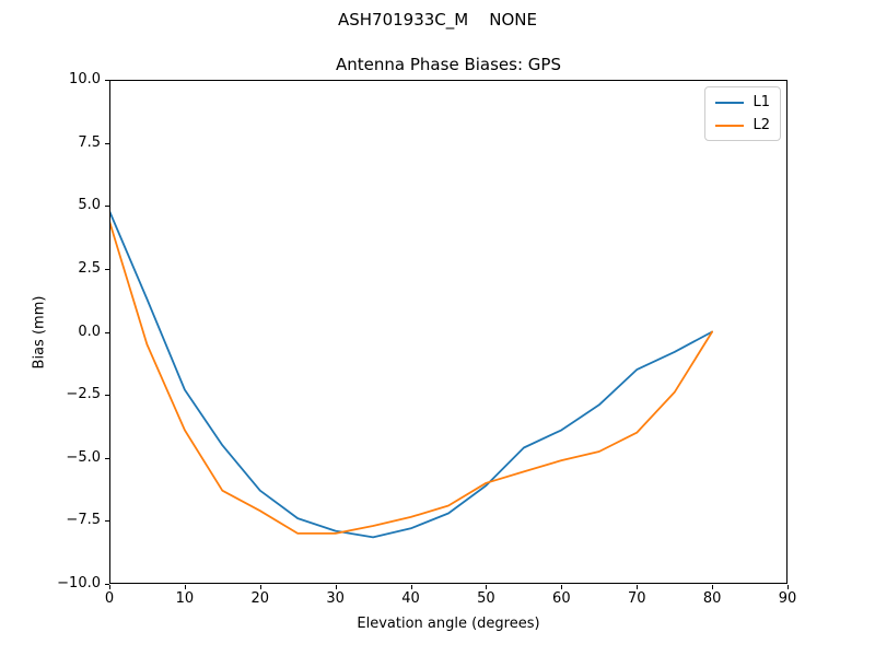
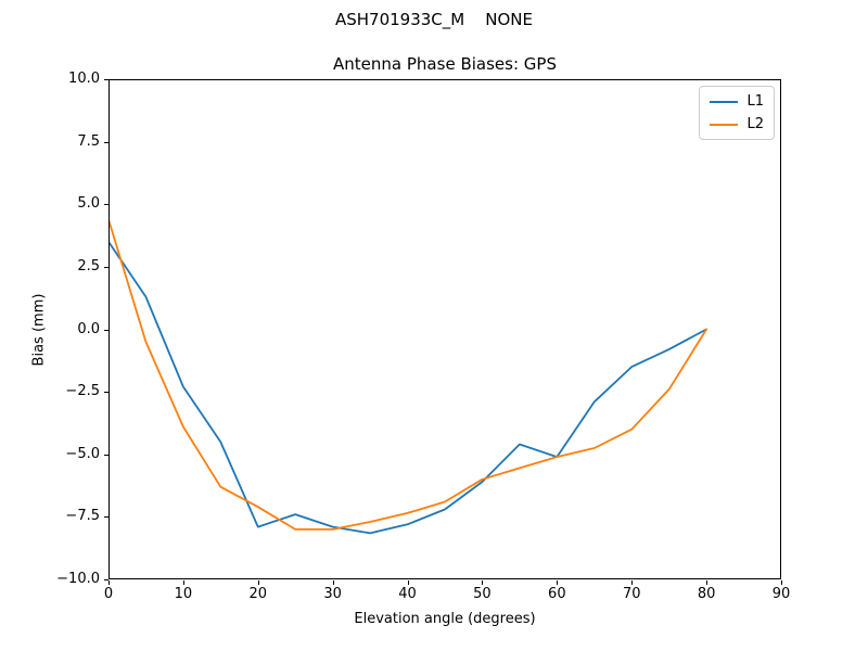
L1/0: 4.8 -> 3.5
L1/20: -6.3 -> -7.9
L1/60: -3.9 -> -5.1
